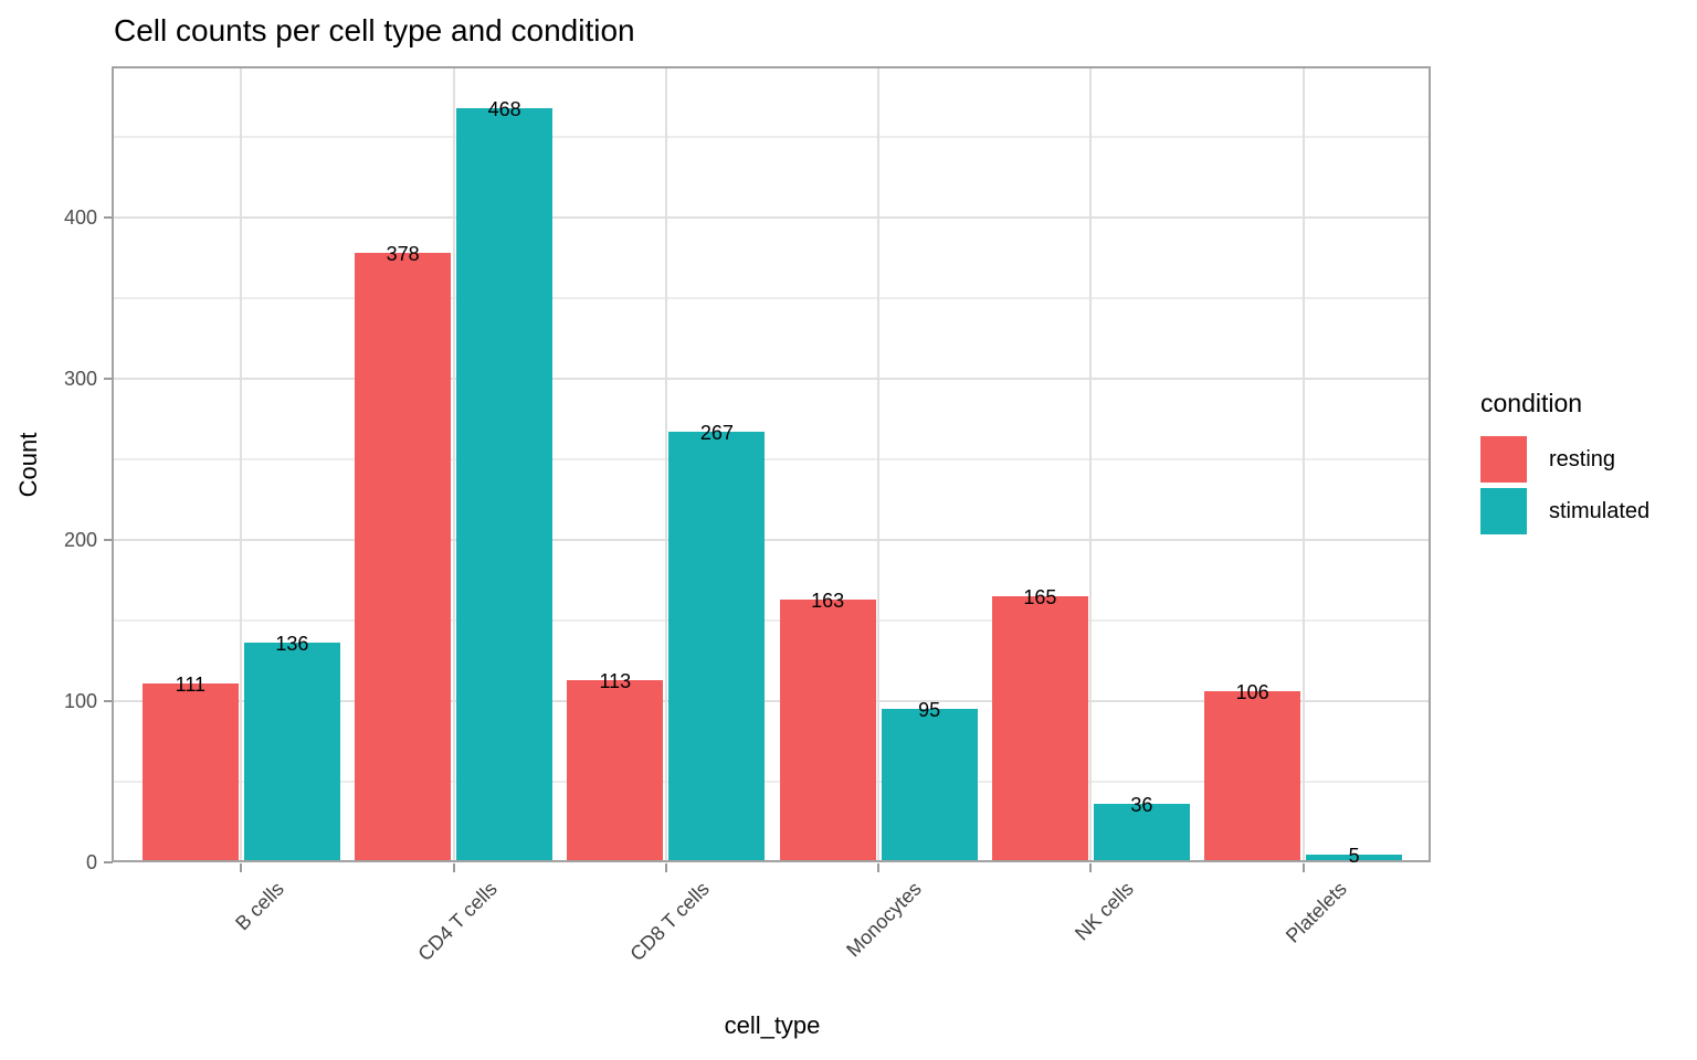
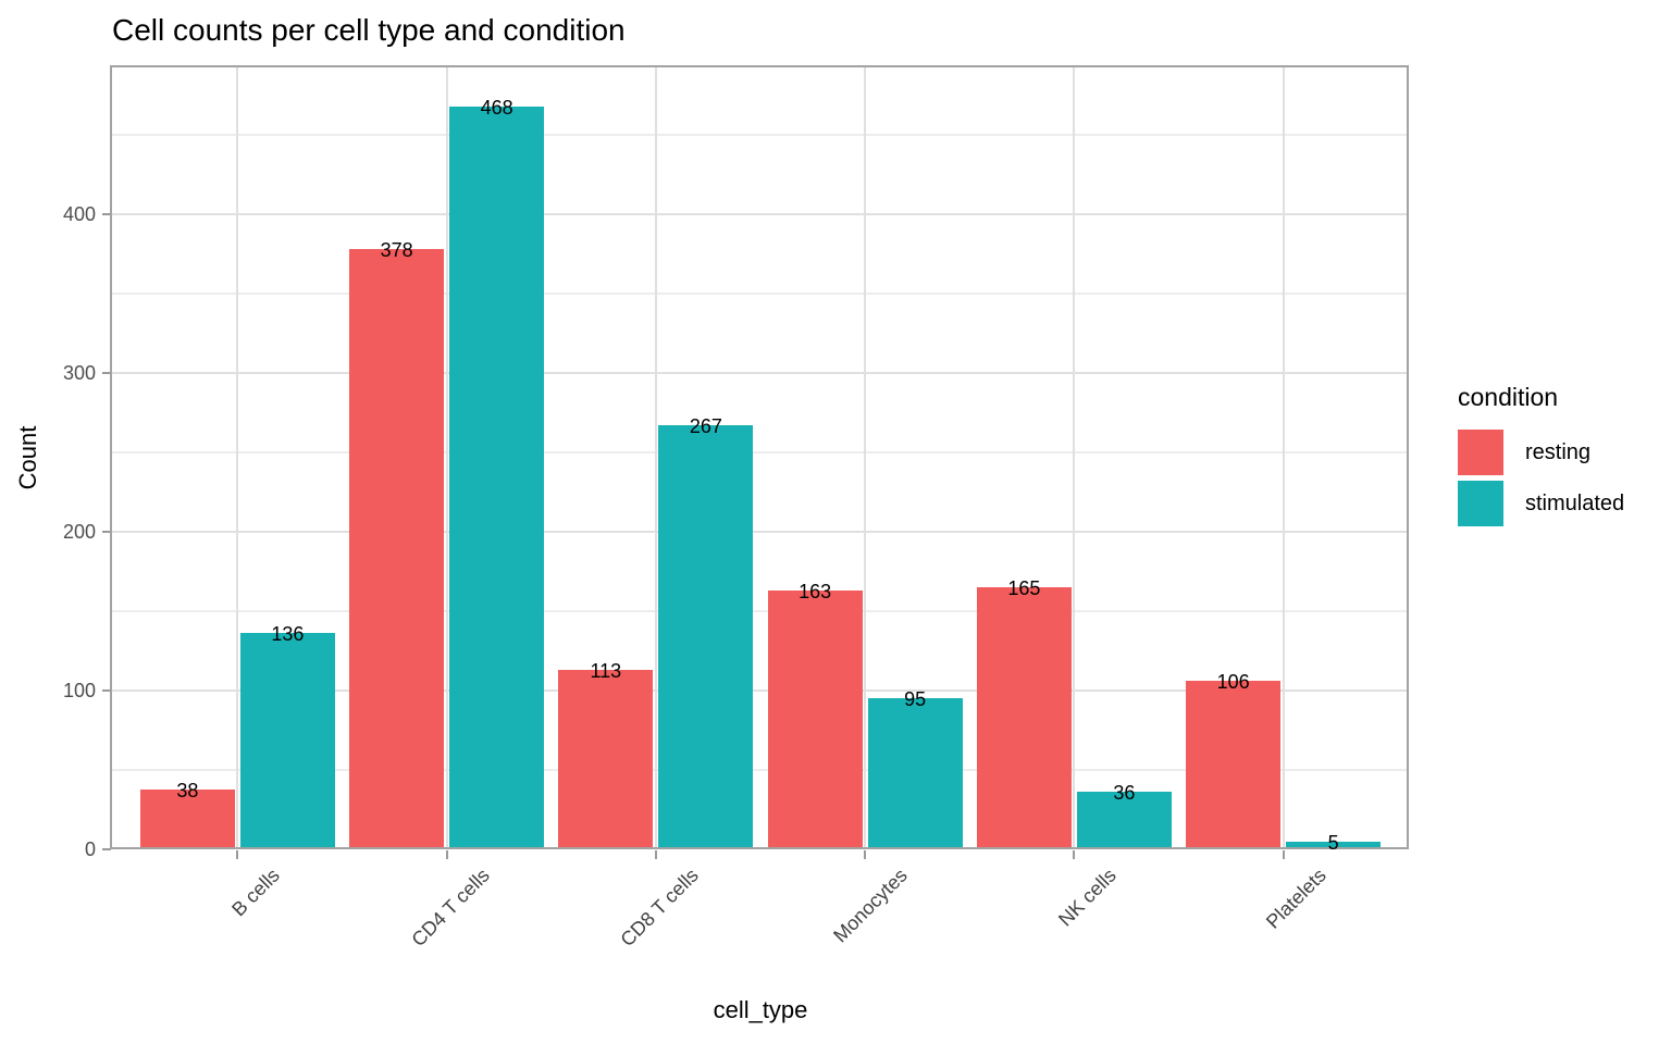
resting/B cells: 111 -> 38
